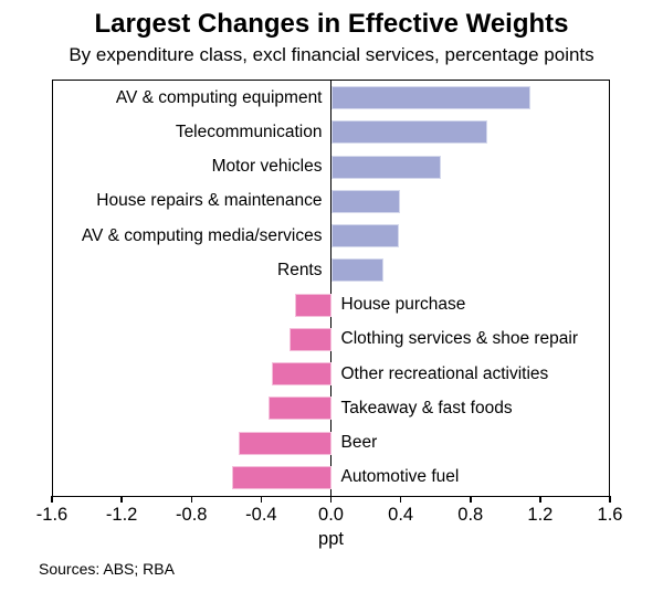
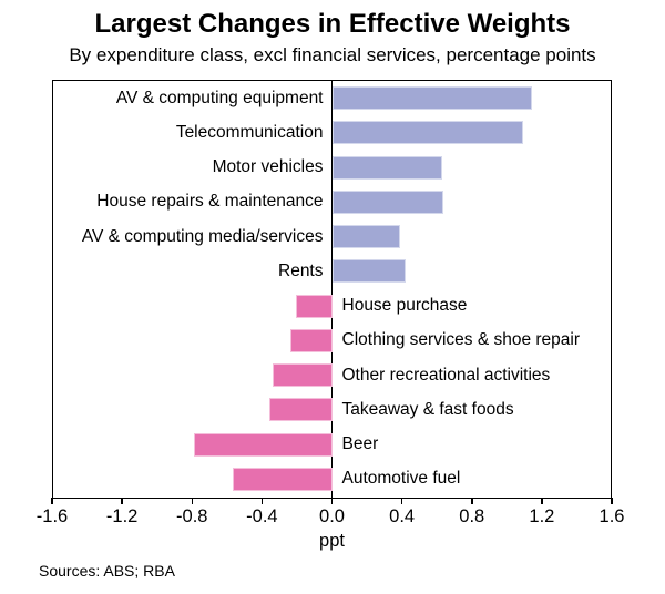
Telecommunication: 0.90 -> 1.10
House repairs & maintenance: 0.40 -> 0.64
Rents: 0.30 -> 0.42
Beer: -0.53 -> -0.79
